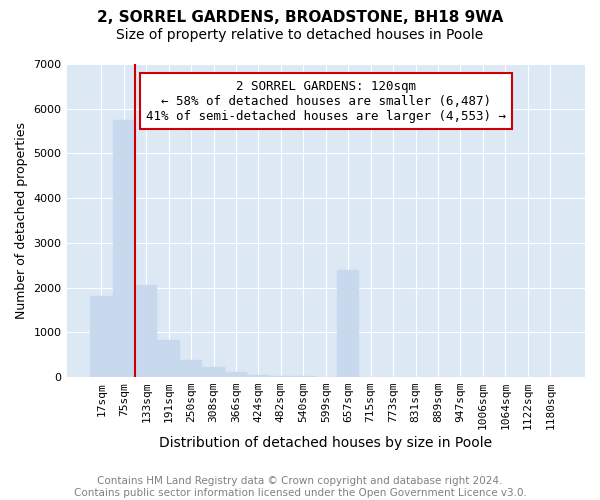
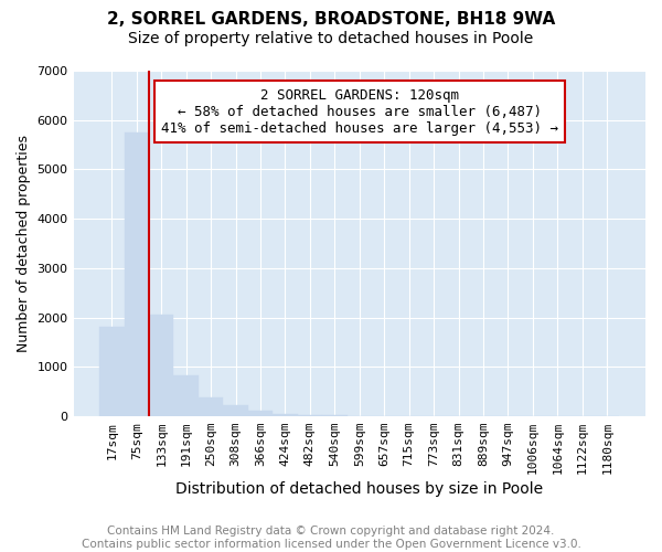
657sqm: 2400 -> 0
